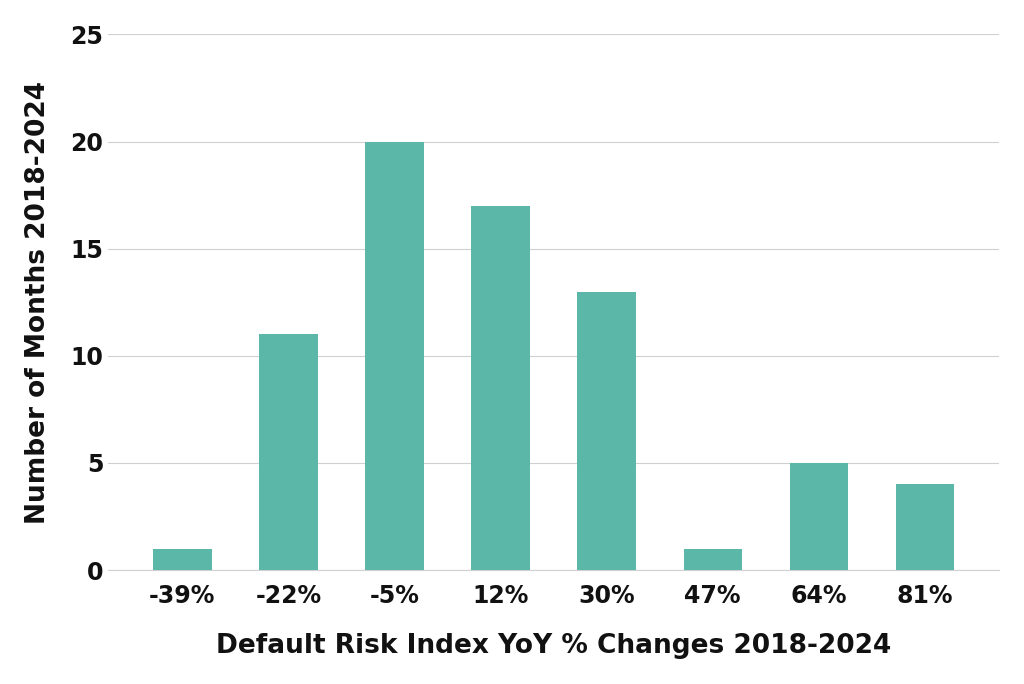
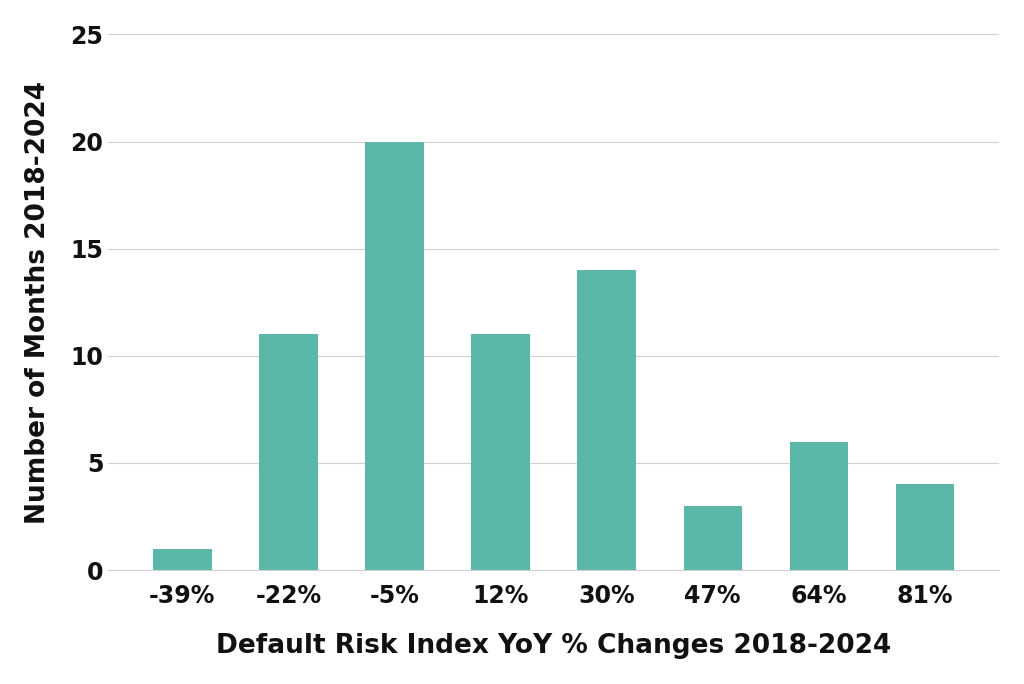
12%: 17 -> 11
30%: 13 -> 14
47%: 1 -> 3
64%: 5 -> 6
